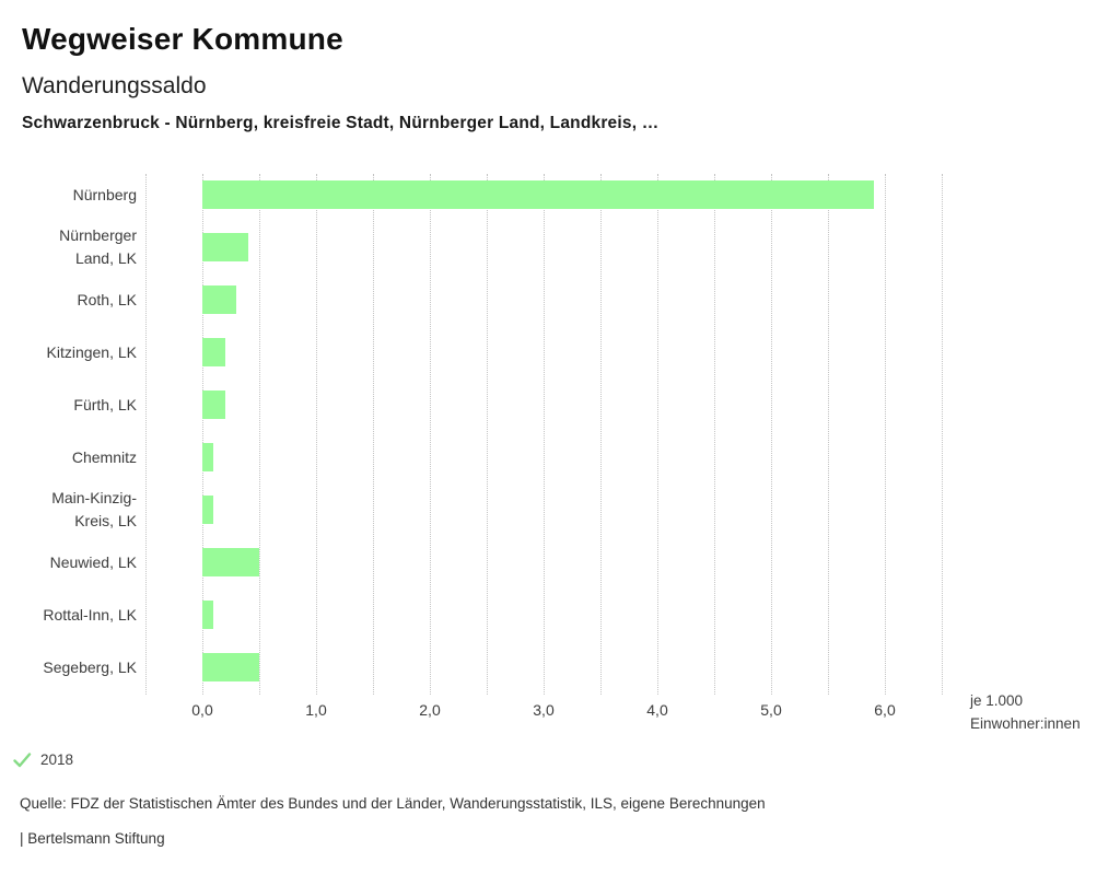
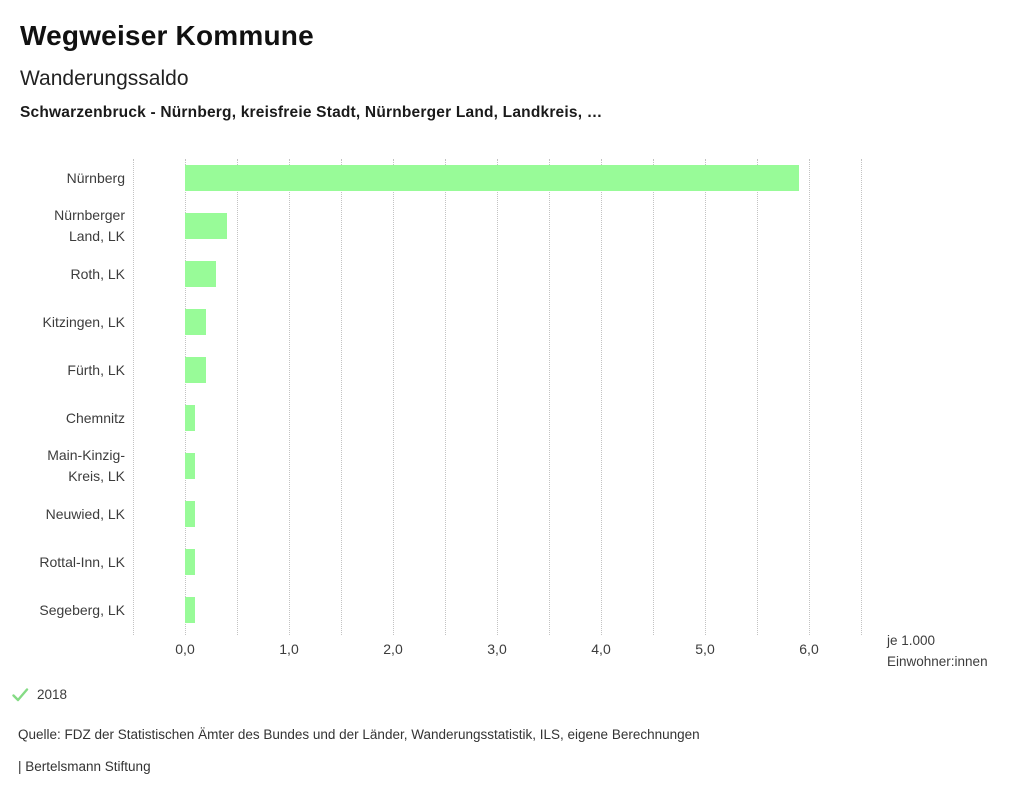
Neuwied, LK: 0,5 -> 0,1
Segeberg, LK: 0,5 -> 0,1
